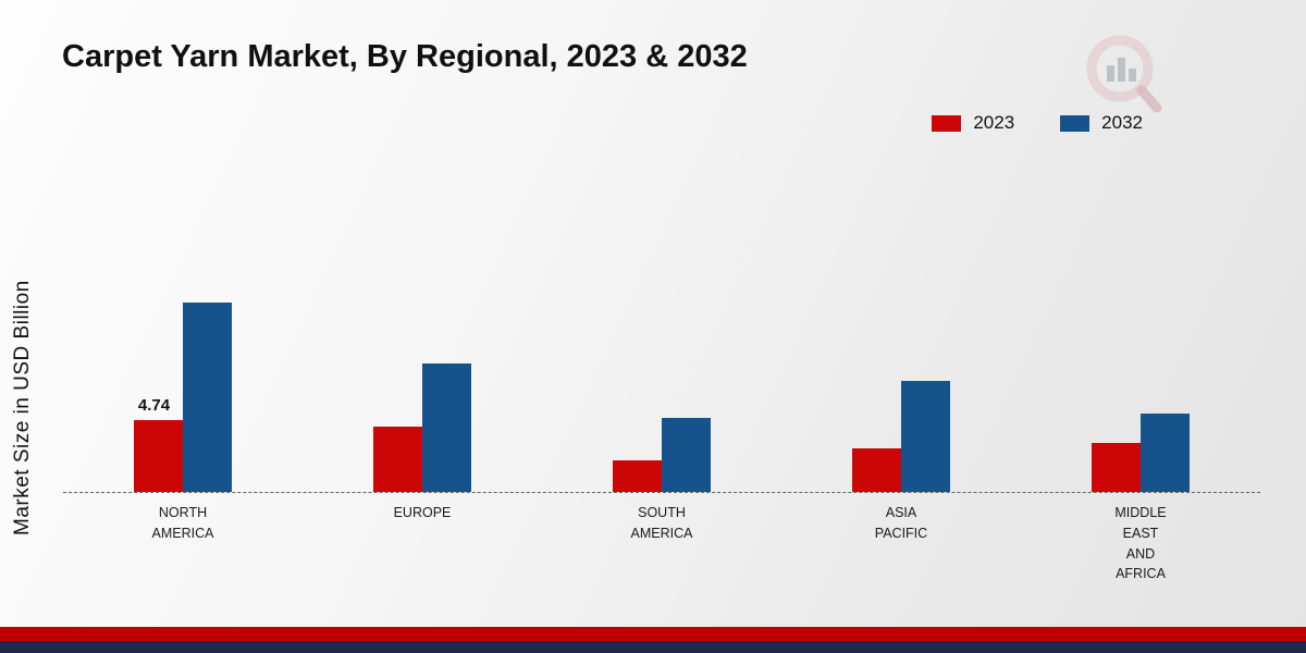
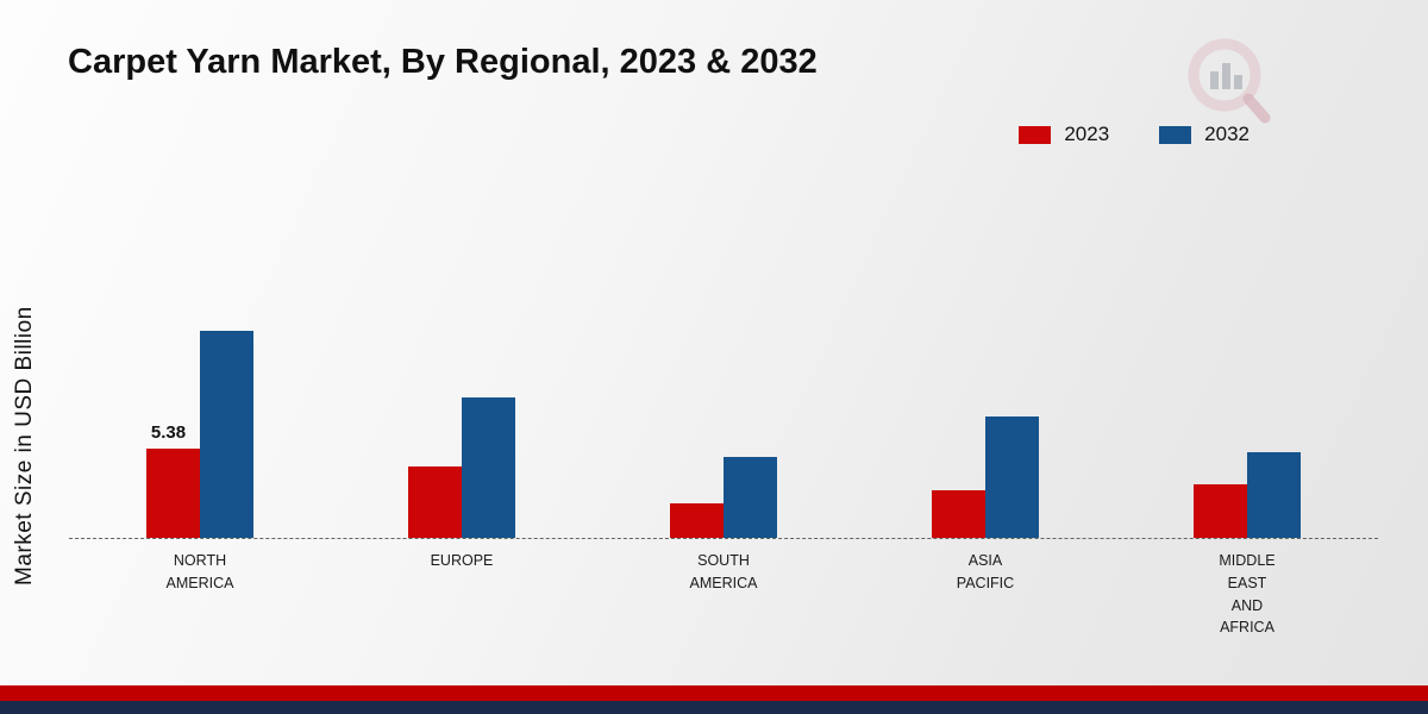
2023/NORTH AMERICA: 4.74 -> 5.38
